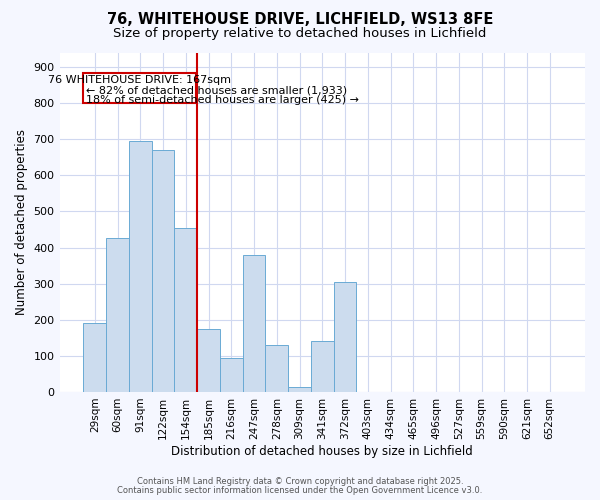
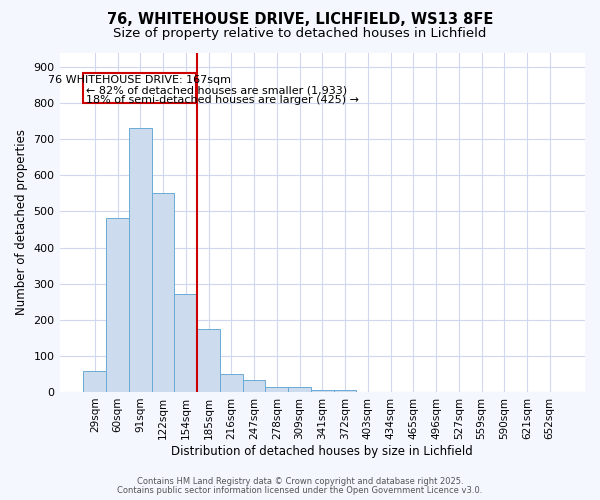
29sqm: 190 -> 57
60sqm: 425 -> 483
91sqm: 695 -> 730
122sqm: 670 -> 552
154sqm: 455 -> 270
216sqm: 95 -> 50
247sqm: 380 -> 33
278sqm: 130 -> 15
341sqm: 140 -> 5
372sqm: 305 -> 5
